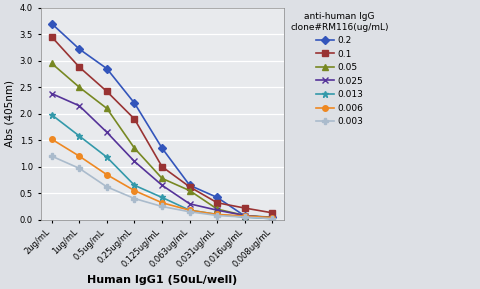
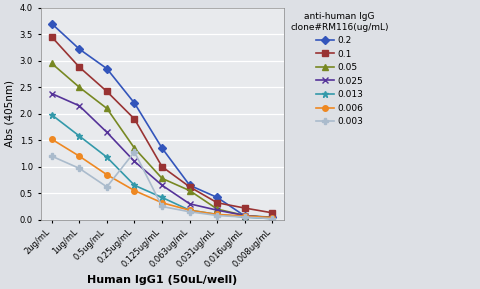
0.003/0.25ug/mL: 0.40 -> 1.28
